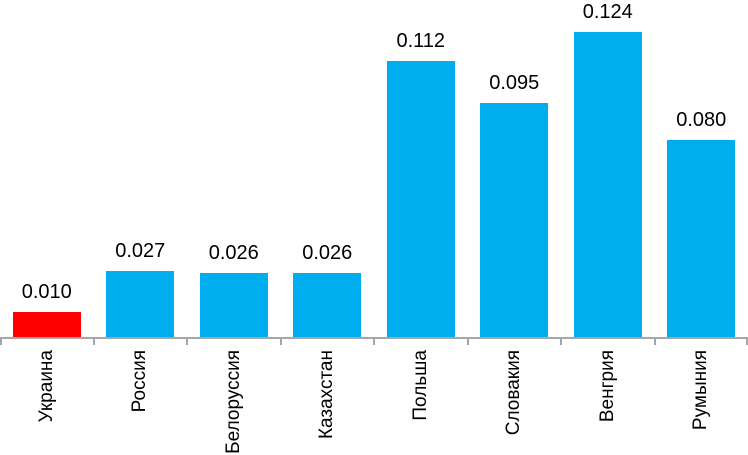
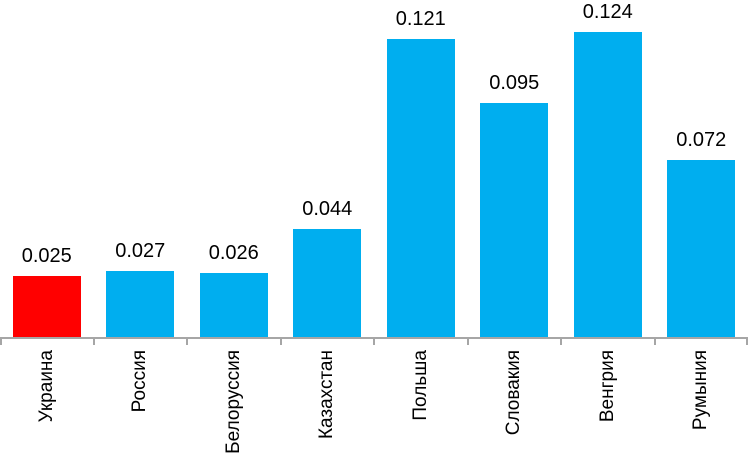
Украина: 0.010 -> 0.025
Казахстан: 0.026 -> 0.044
Польша: 0.112 -> 0.121
Румыния: 0.080 -> 0.072
